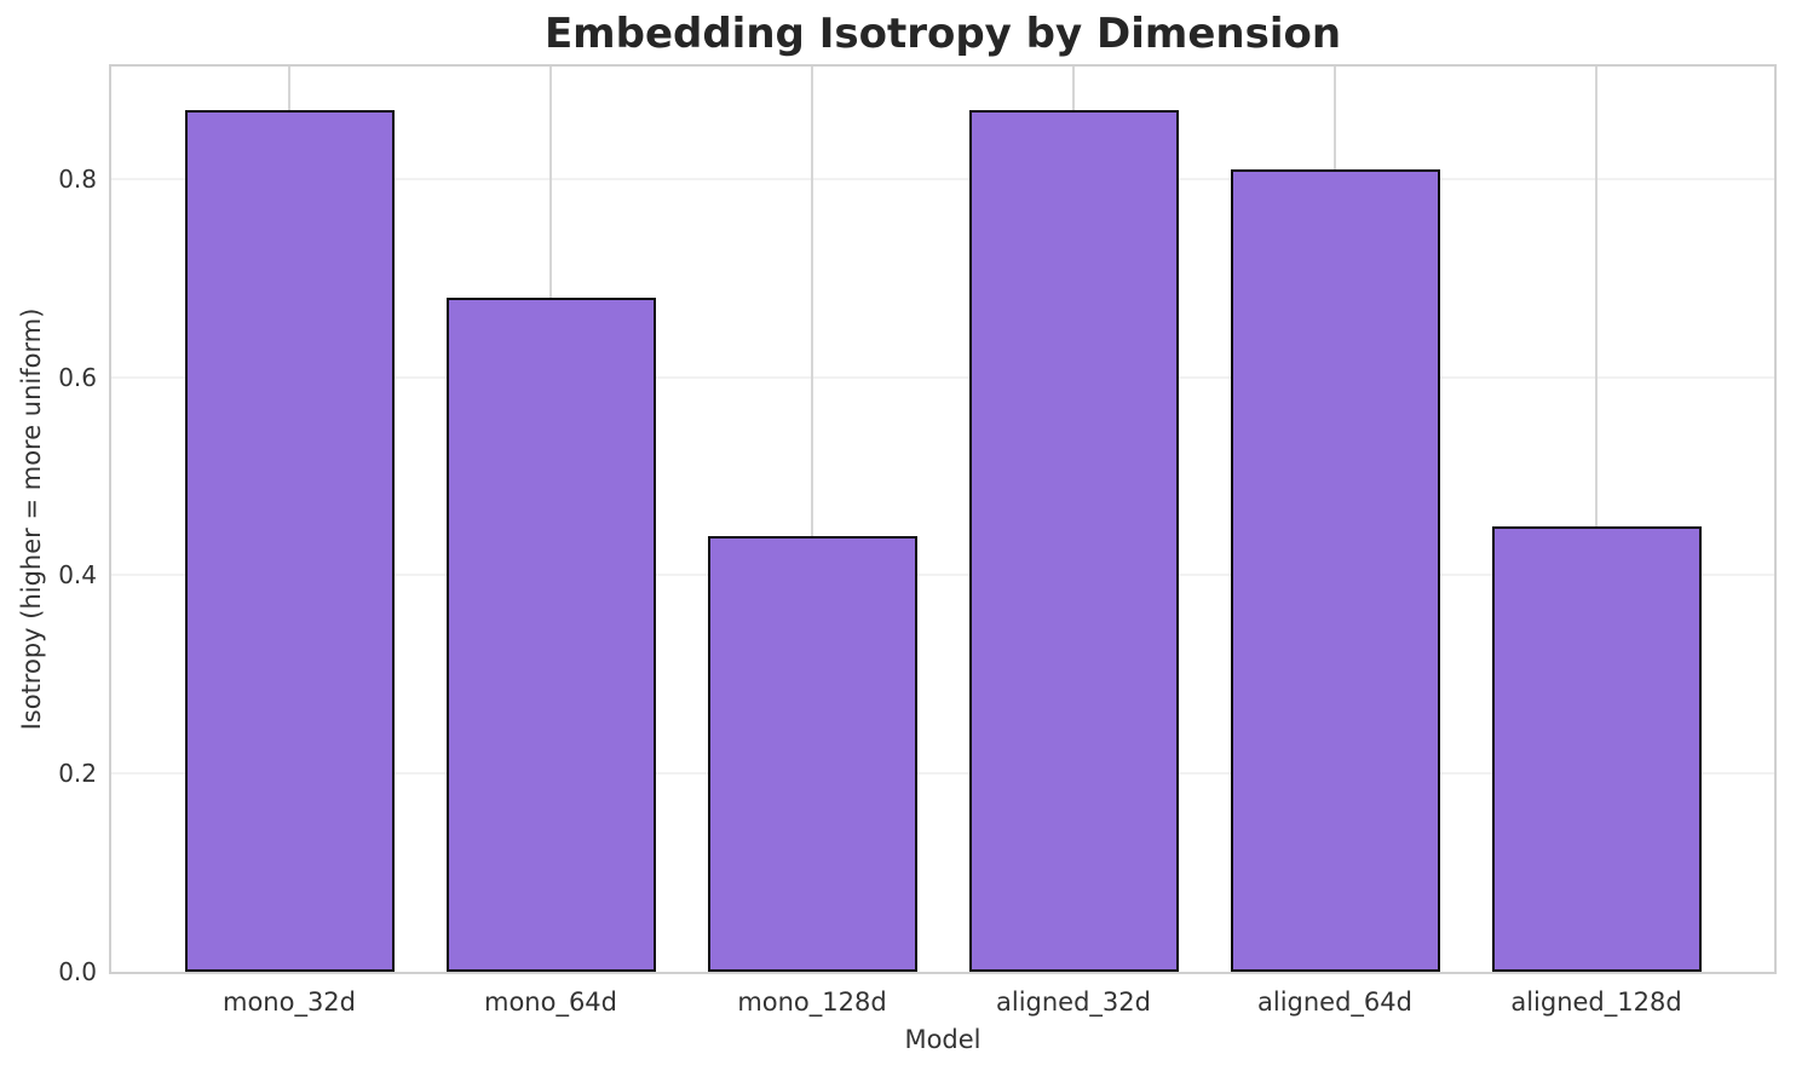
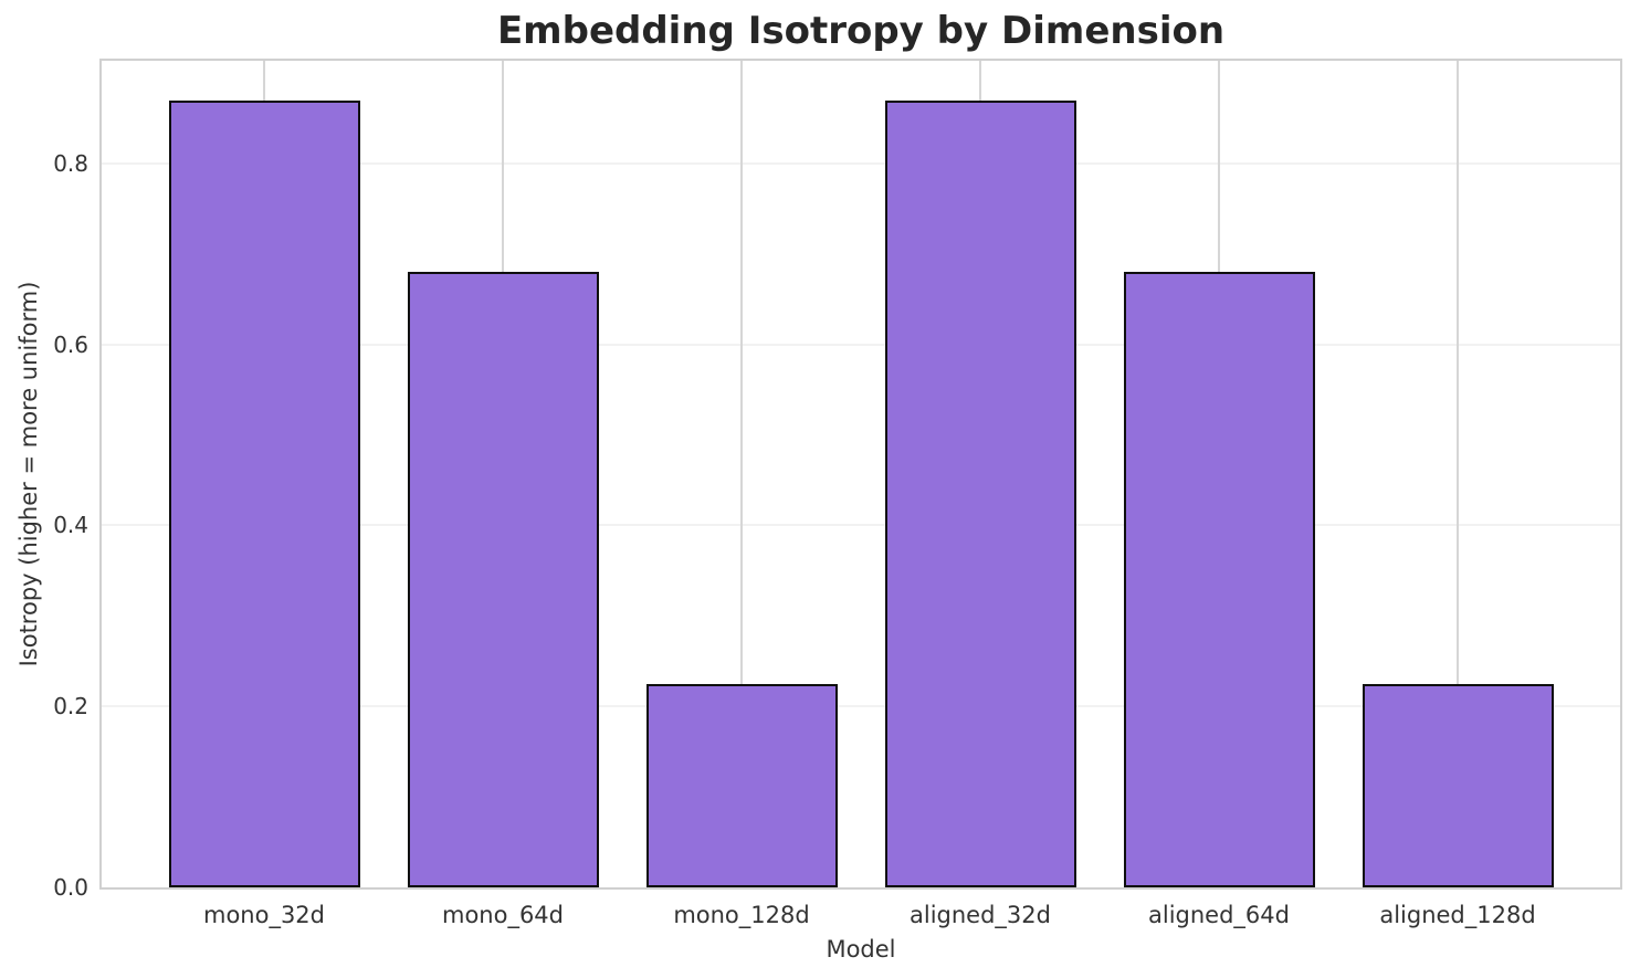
mono_128d: 0.44 -> 0.23
aligned_64d: 0.81 -> 0.68
aligned_128d: 0.45 -> 0.23
